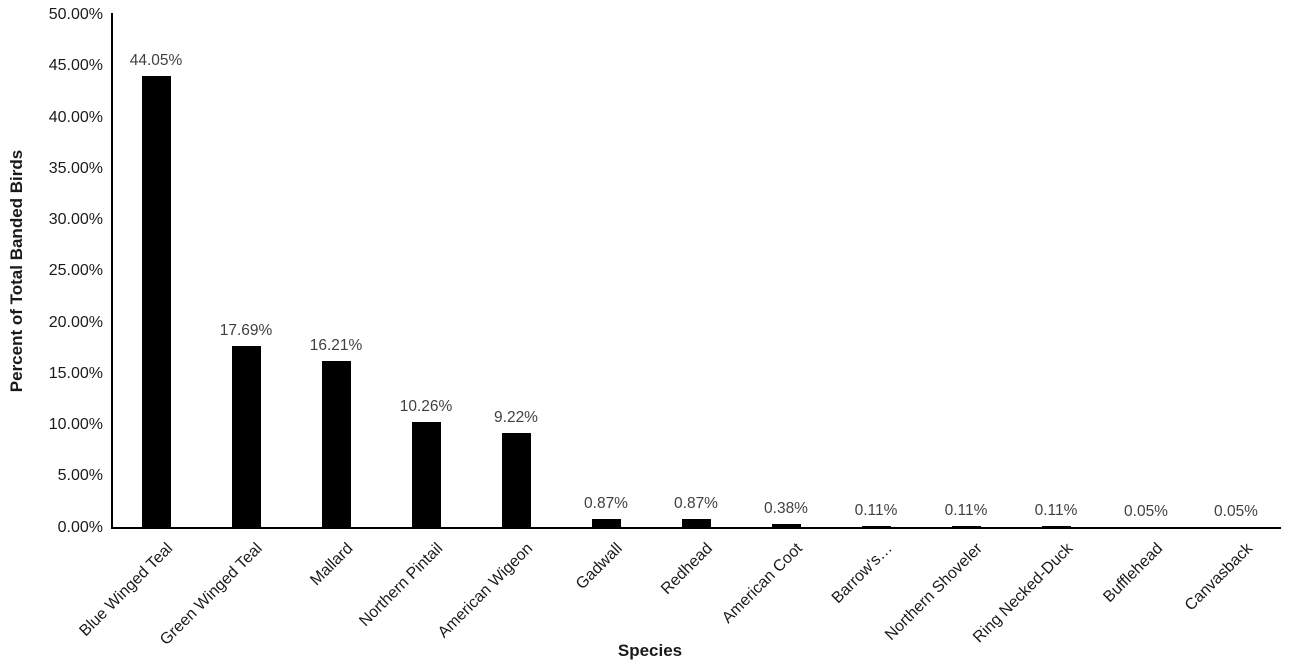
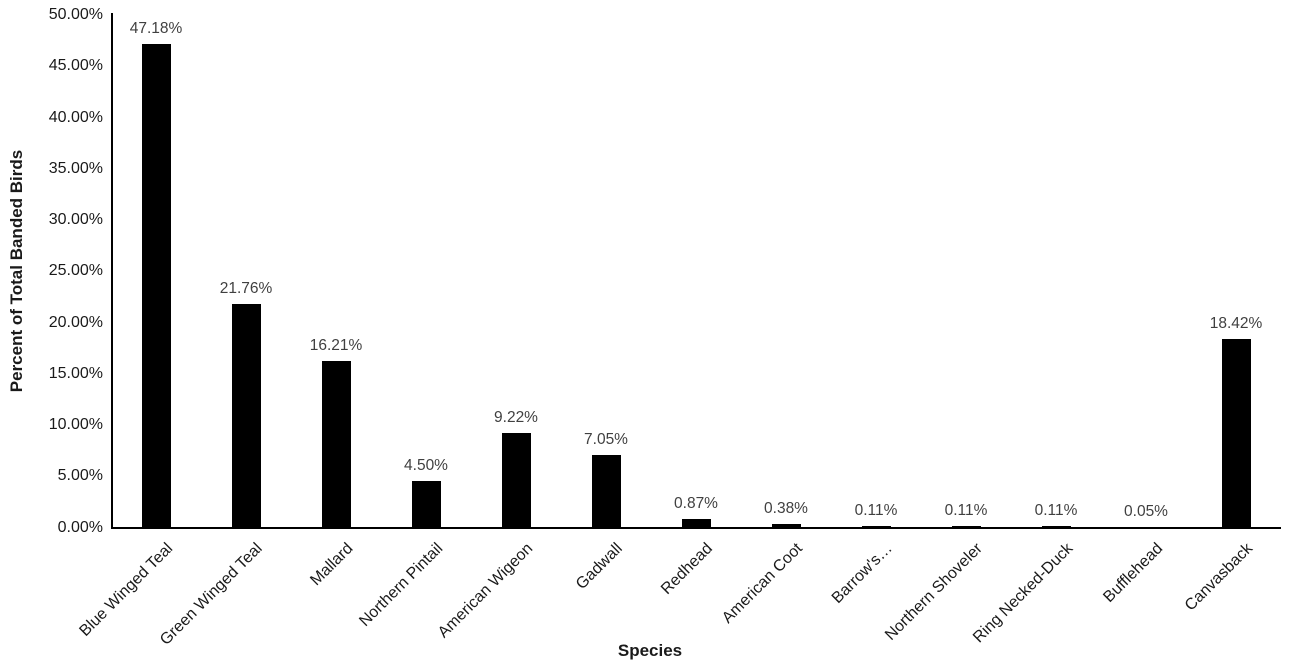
Blue Winged Teal: 44.05% -> 47.18%
Green Winged Teal: 17.69% -> 21.76%
Northern Pintail: 10.26% -> 4.50%
Gadwall: 0.87% -> 7.05%
Canvasback: 0.05% -> 18.42%
